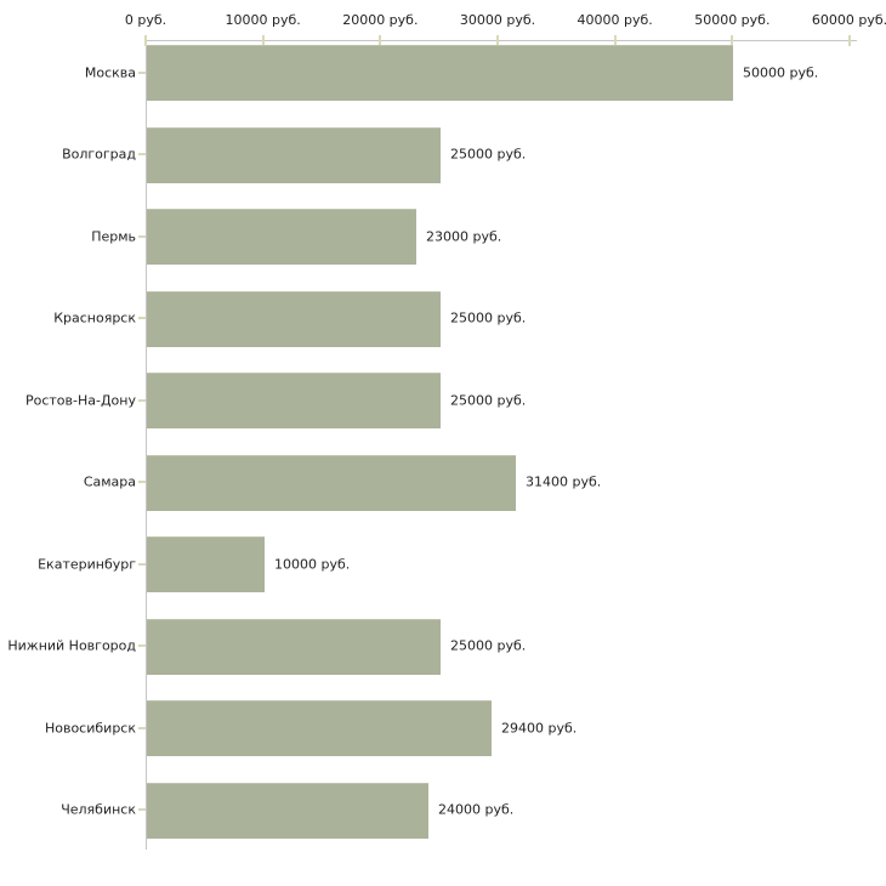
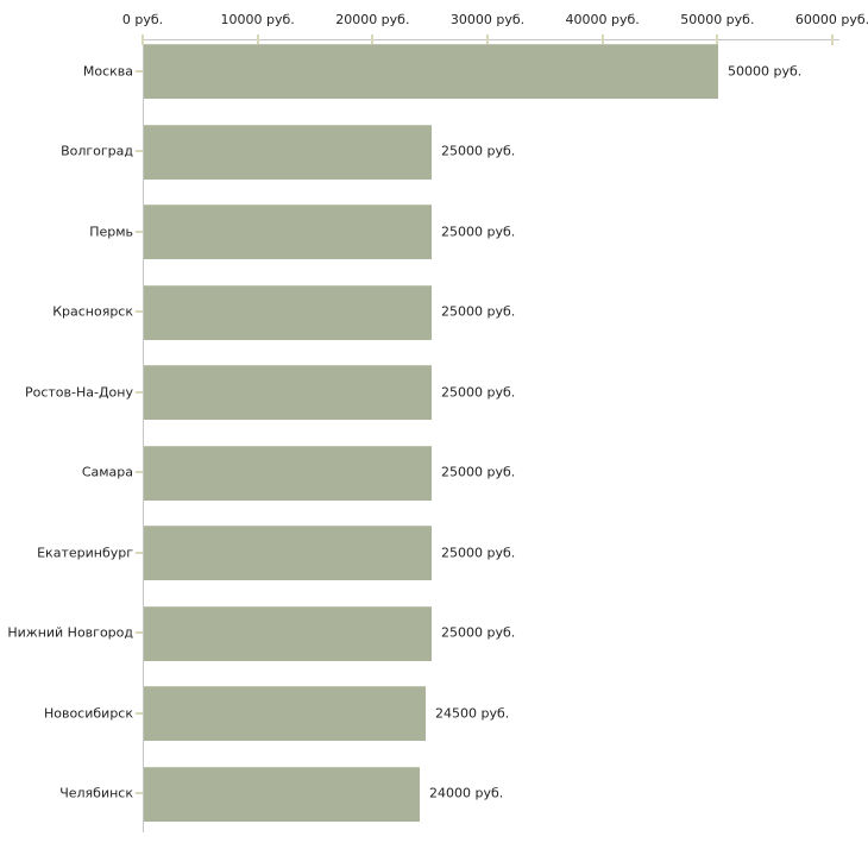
Пермь: 23000 -> 25000
Самара: 31400 -> 25000
Екатеринбург: 10000 -> 25000
Новосибирск: 29400 -> 24500
